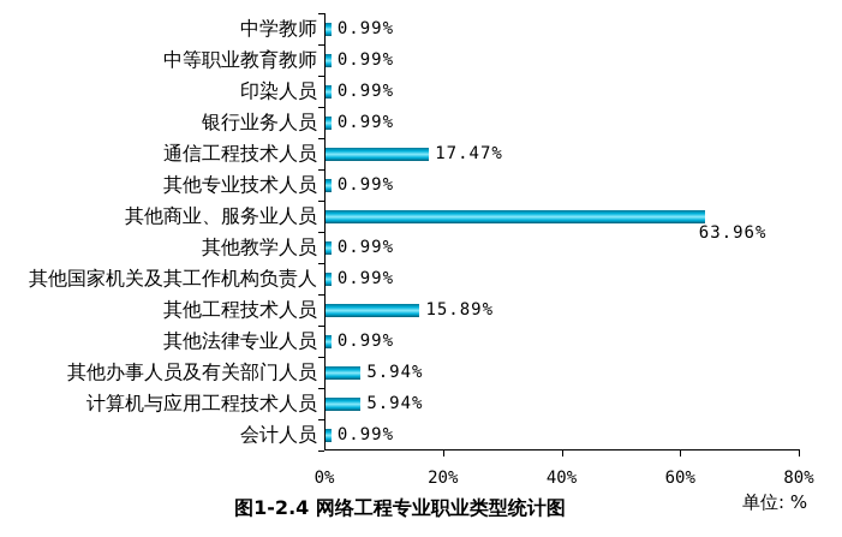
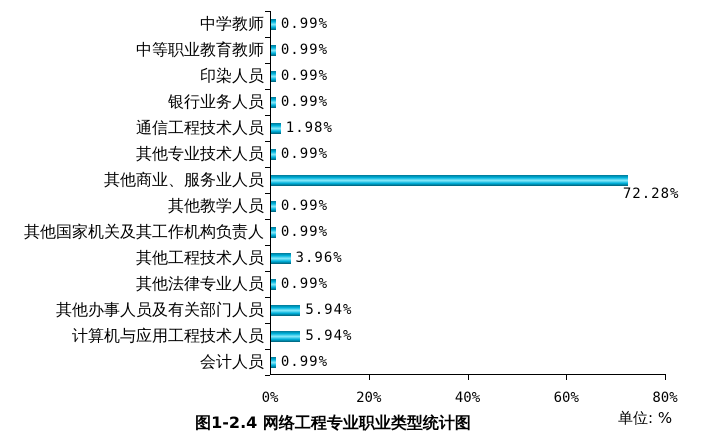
通信工程技术人员: 17.47% -> 1.98%
其他商业、服务业人员: 63.96% -> 72.28%
其他工程技术人员: 15.89% -> 3.96%
